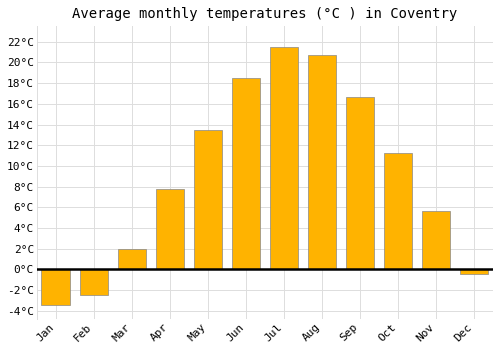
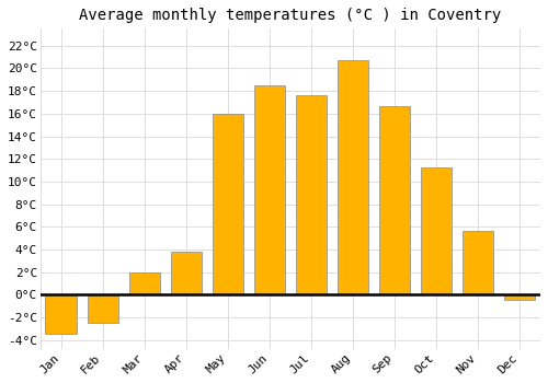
Apr: 7.8°C -> 3.8°C
May: 13.5°C -> 16.0°C
Jul: 21.5°C -> 17.6°C
